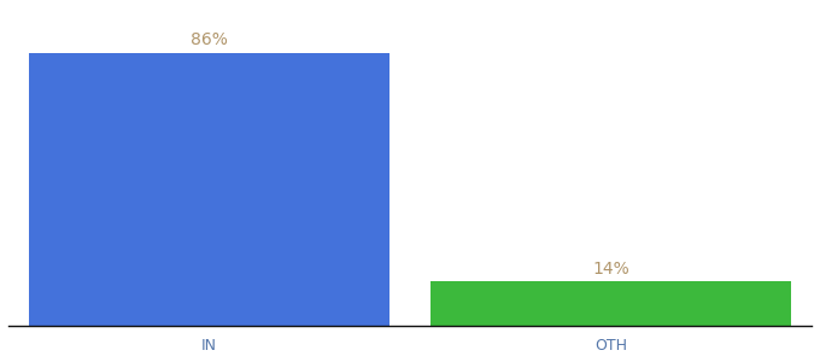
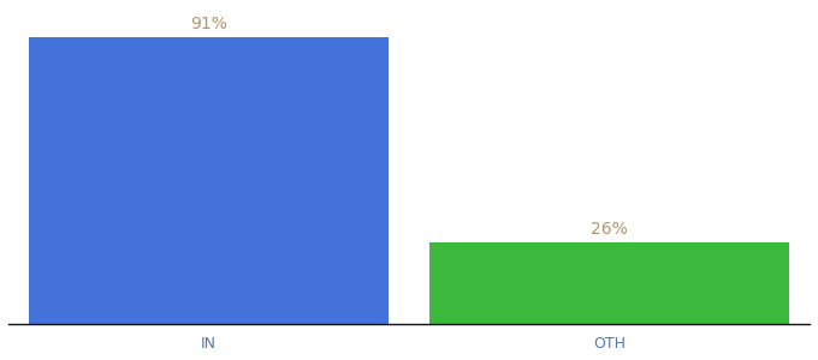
IN: 86% -> 91%
OTH: 14% -> 26%
